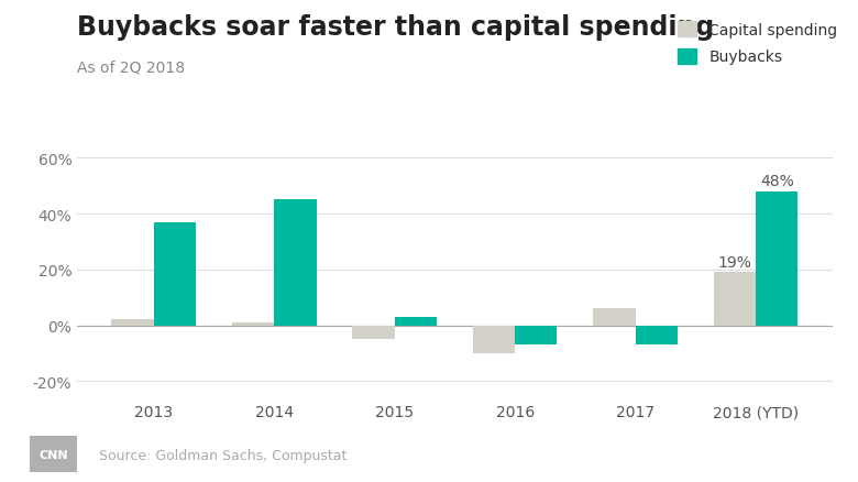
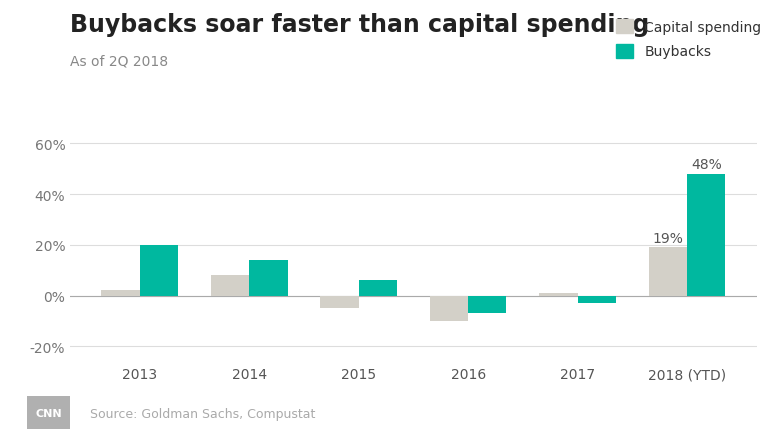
Buybacks/2013: 37% -> 20%
Capital spending/2014: 1% -> 8%
Buybacks/2014: 45% -> 14%
Buybacks/2015: 3% -> 6%
Capital spending/2017: 6% -> 1%
Buybacks/2017: -7% -> -3%
